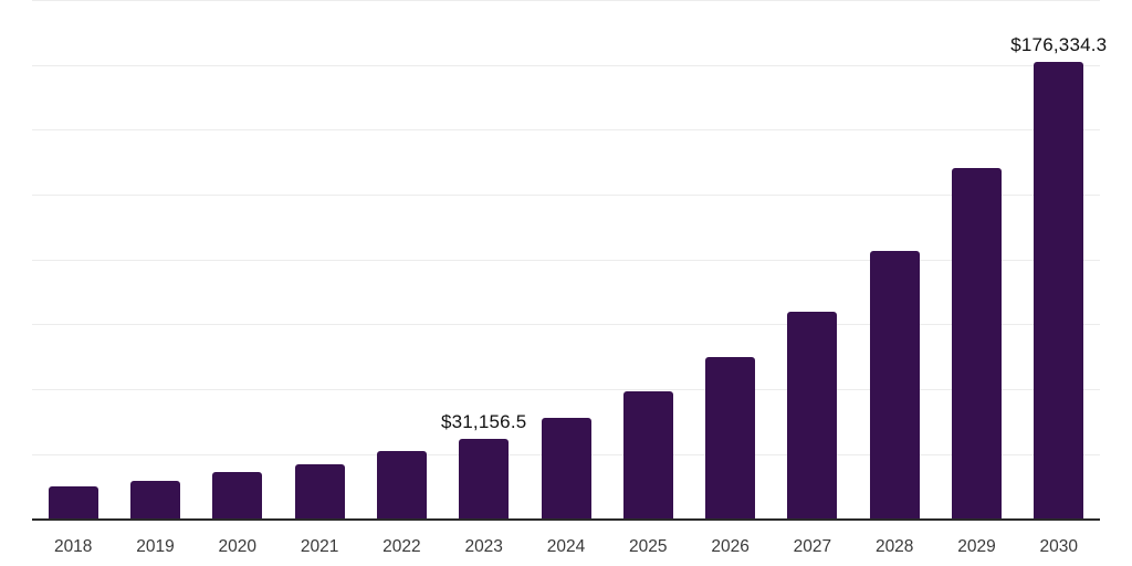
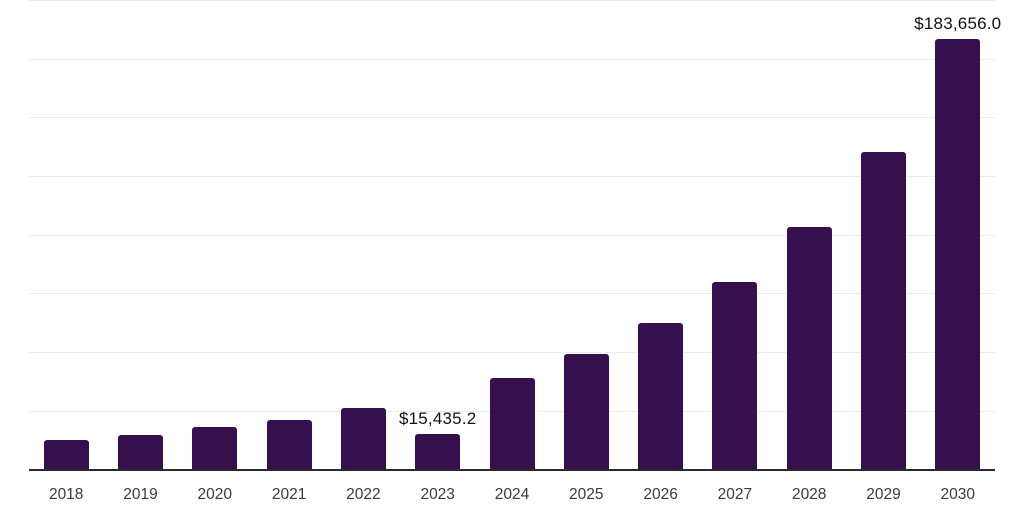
2023: $31,156.5 -> $15,435.2
2030: $176,334.3 -> $183,656.0
